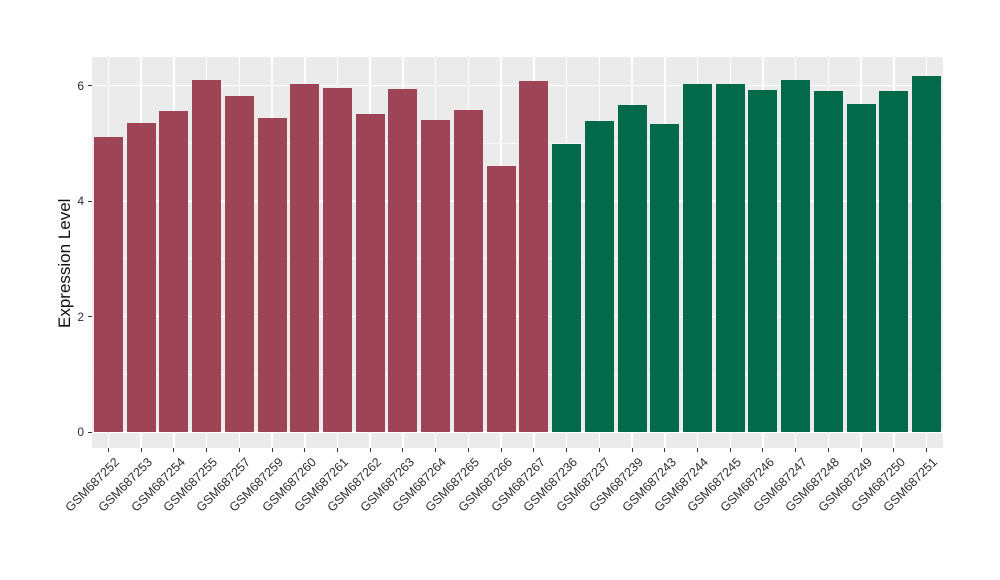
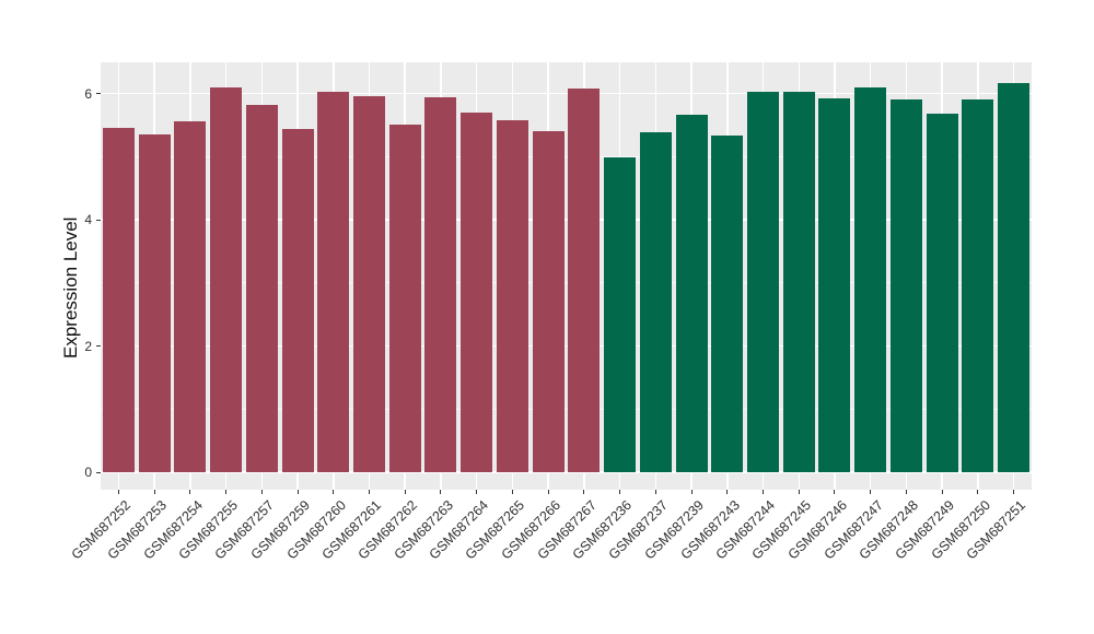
GSM687252: 5.1 -> 5.5
GSM687264: 5.4 -> 5.7
GSM687266: 4.6 -> 5.4
